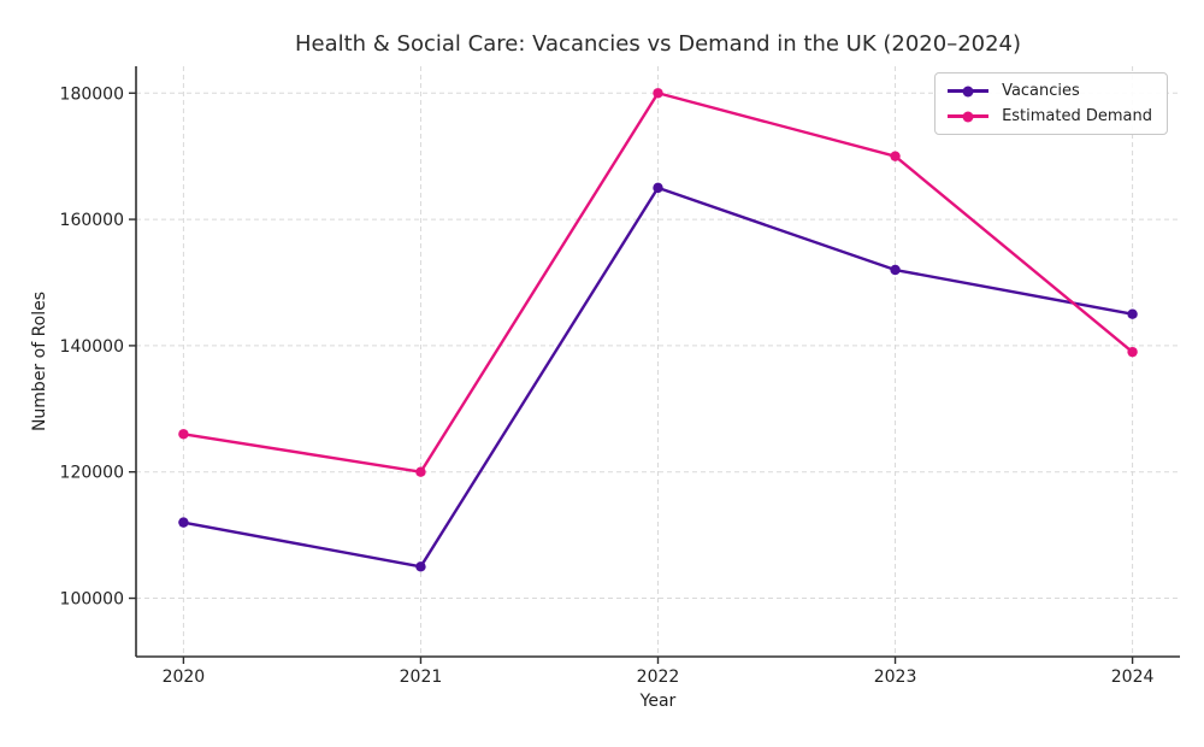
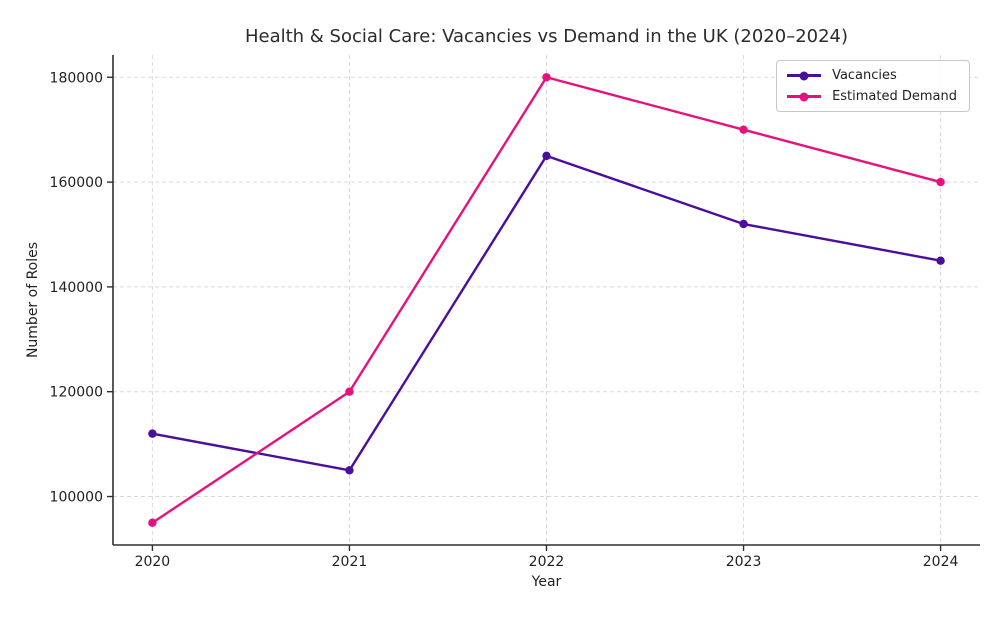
Estimated Demand/2020: 126000 -> 95000
Estimated Demand/2024: 139000 -> 160000
